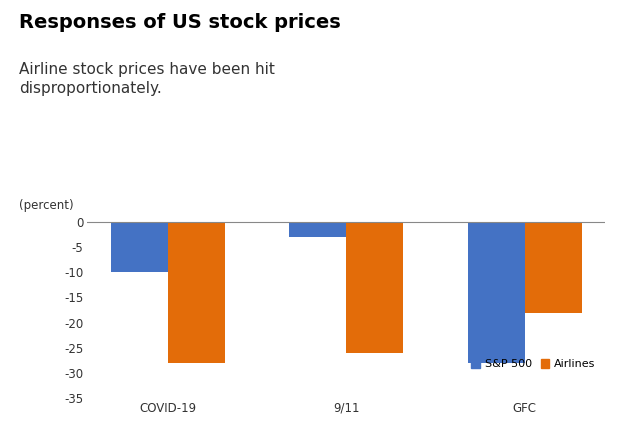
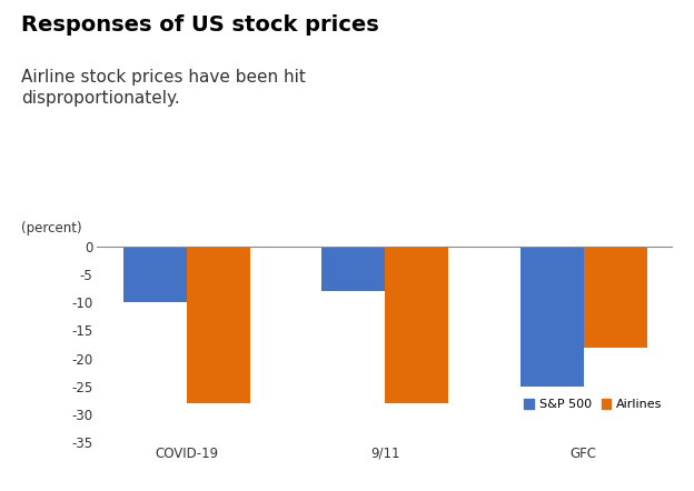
S&P 500/9/11: -3 -> -8
Airlines/9/11: -26 -> -28
S&P 500/GFC: -28 -> -25
